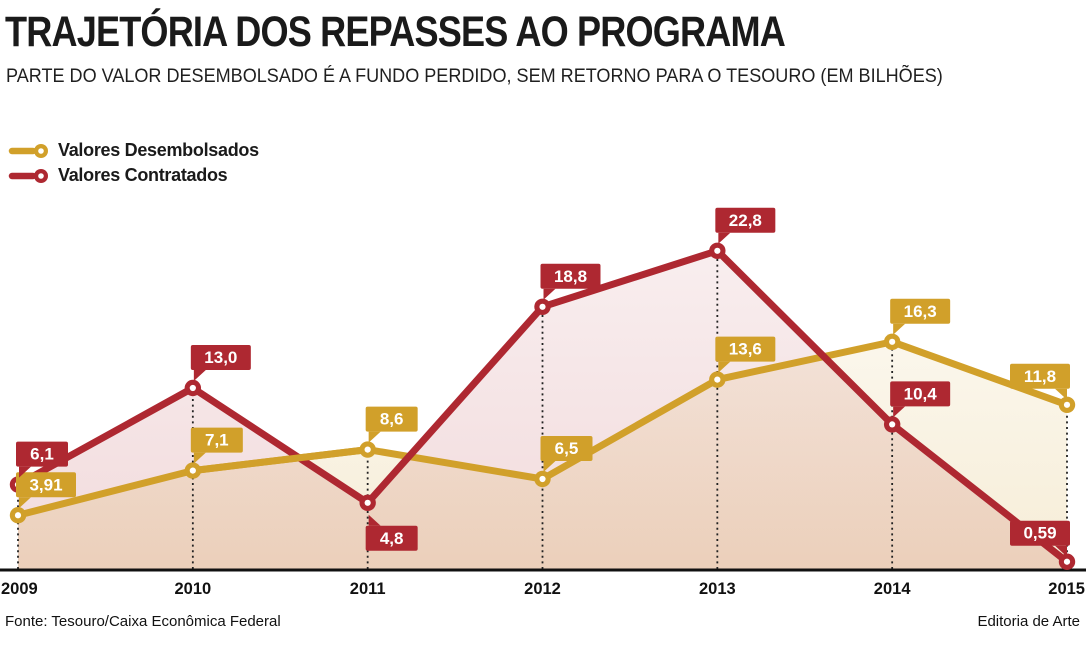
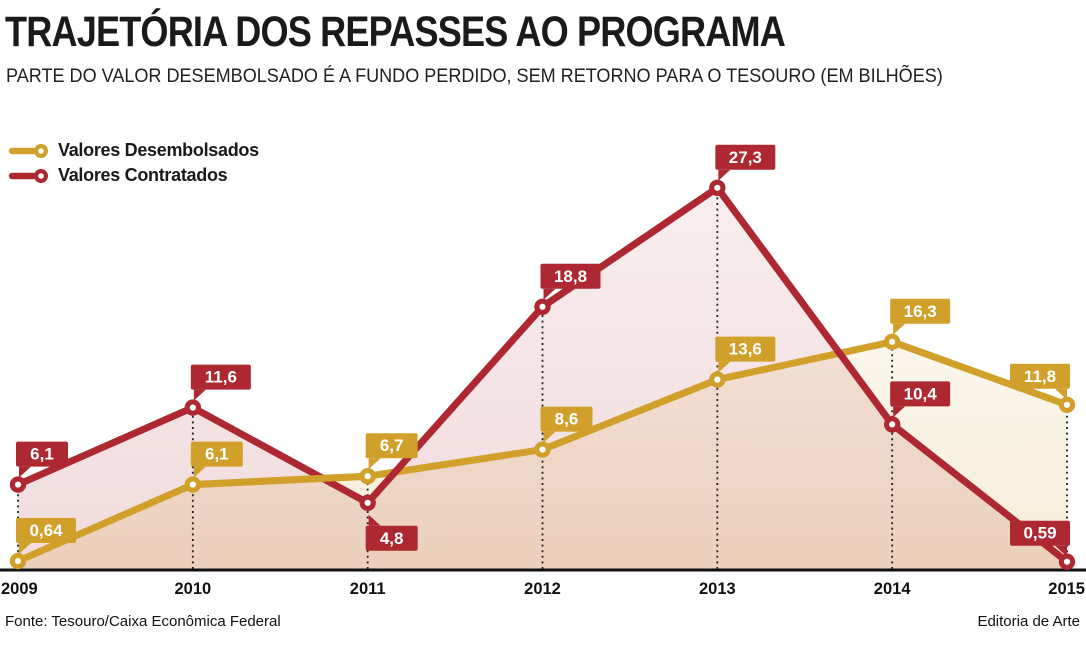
Valores Desembolsados/2009: 3,91 -> 0,64
Valores Desembolsados/2010: 7,1 -> 6,1
Valores Contratados/2010: 13,0 -> 11,6
Valores Desembolsados/2011: 8,6 -> 6,7
Valores Desembolsados/2012: 6,5 -> 8,6
Valores Contratados/2013: 22,8 -> 27,3
